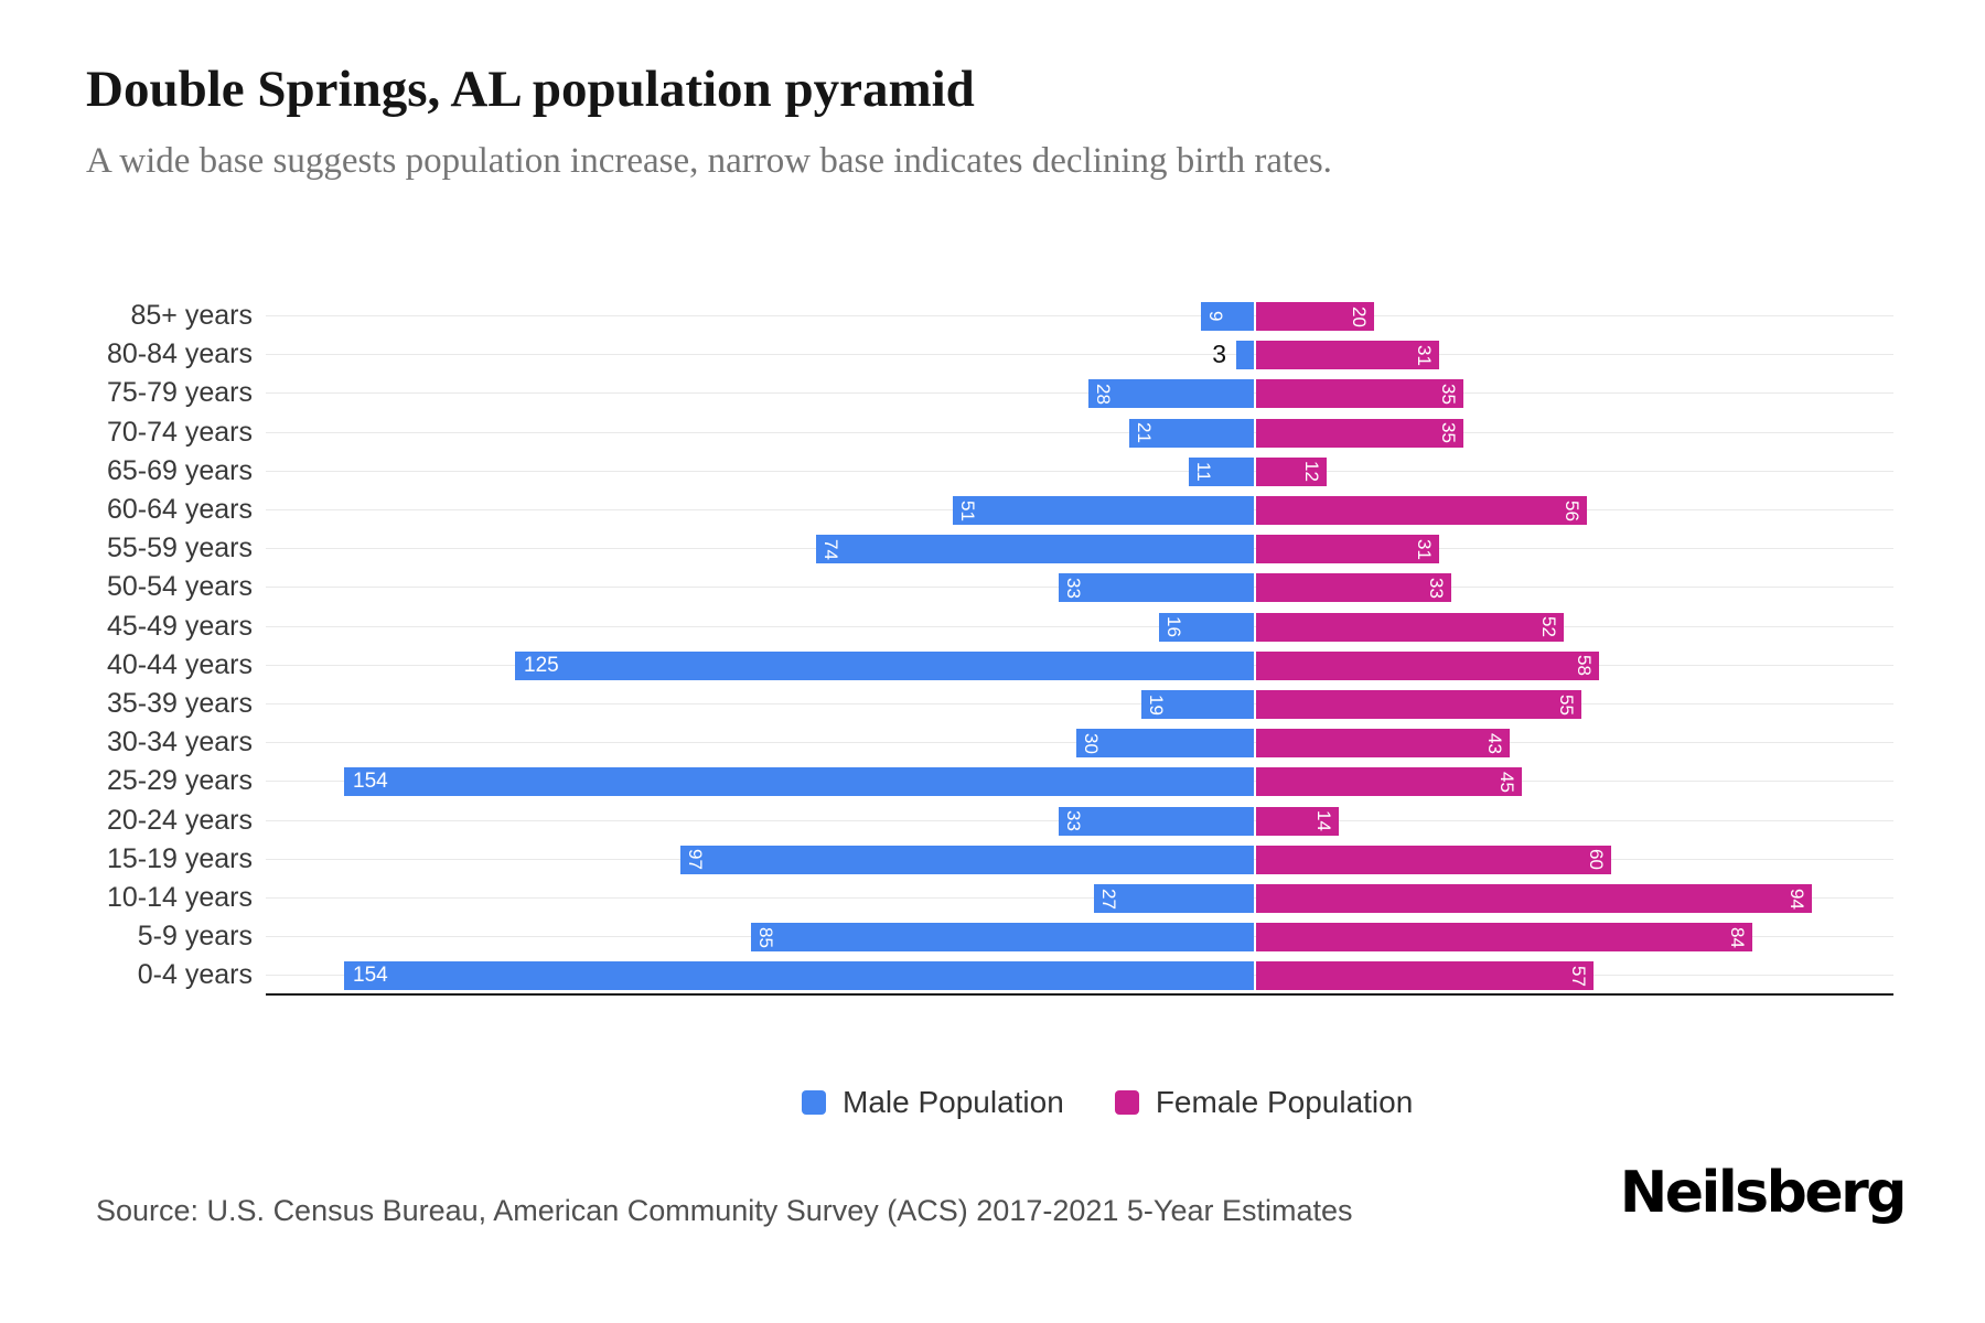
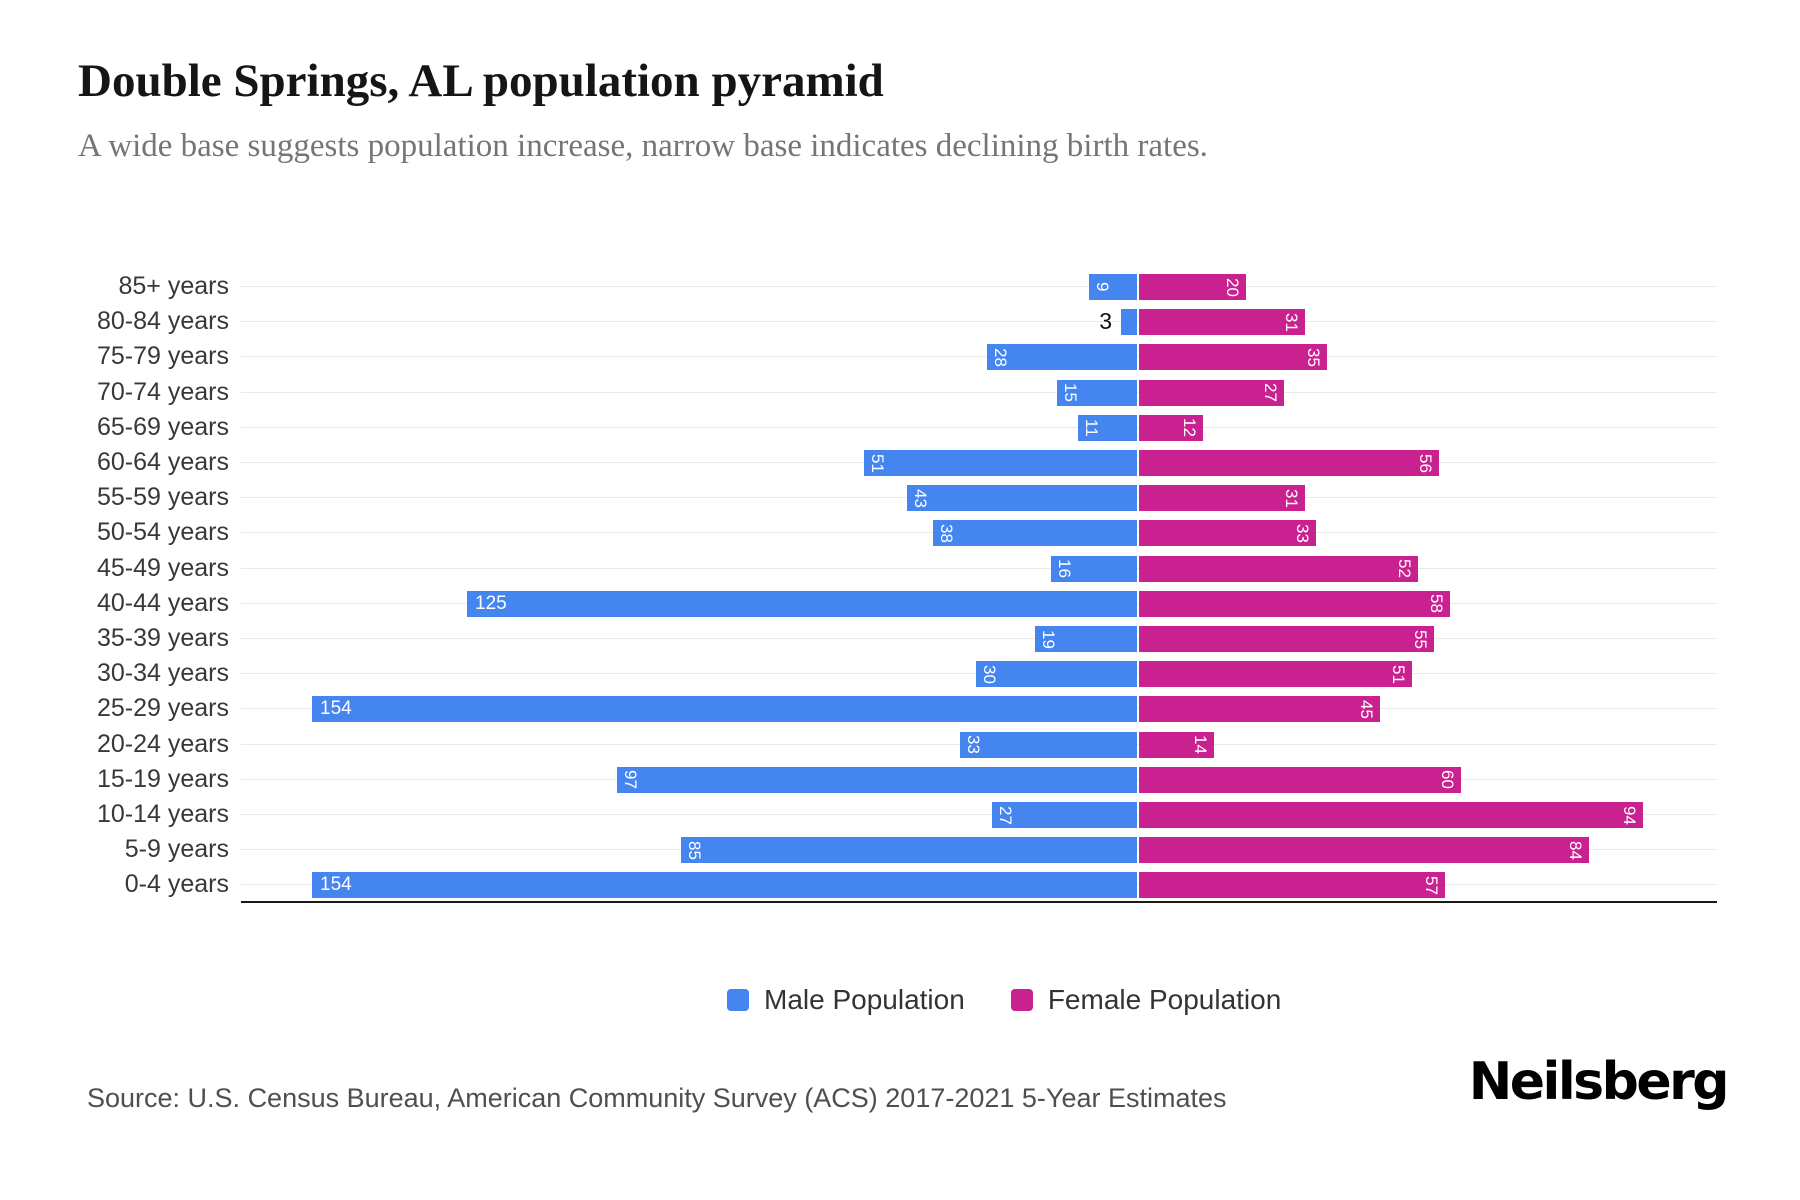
Male Population/70-74 years: 21 -> 15
Female Population/70-74 years: 35 -> 27
Male Population/55-59 years: 74 -> 43
Male Population/50-54 years: 33 -> 38
Female Population/30-34 years: 43 -> 51
